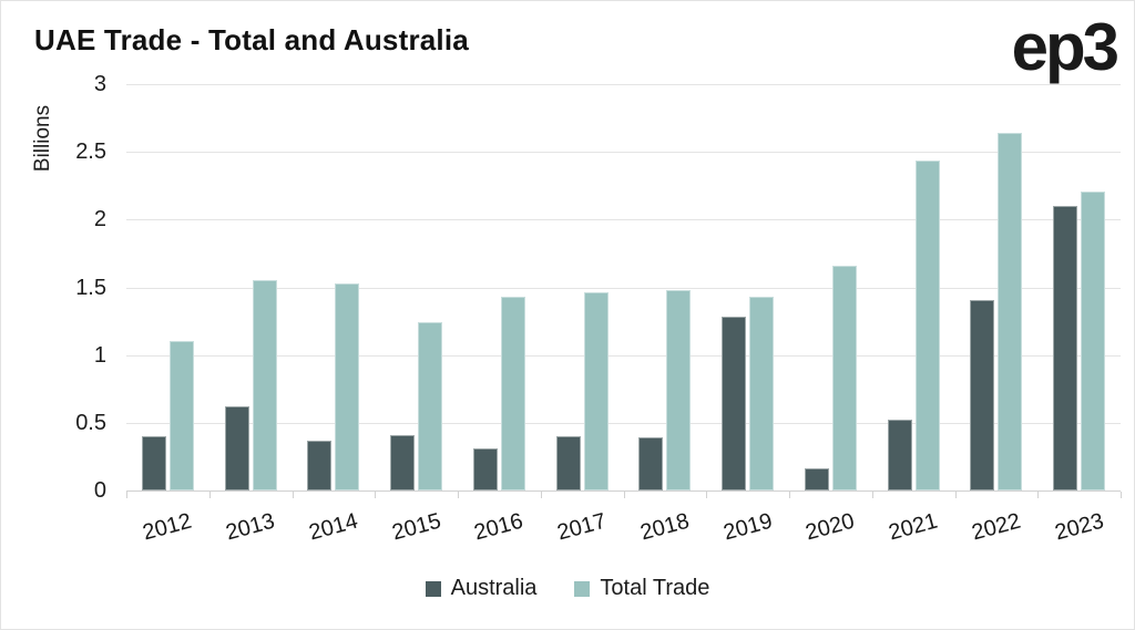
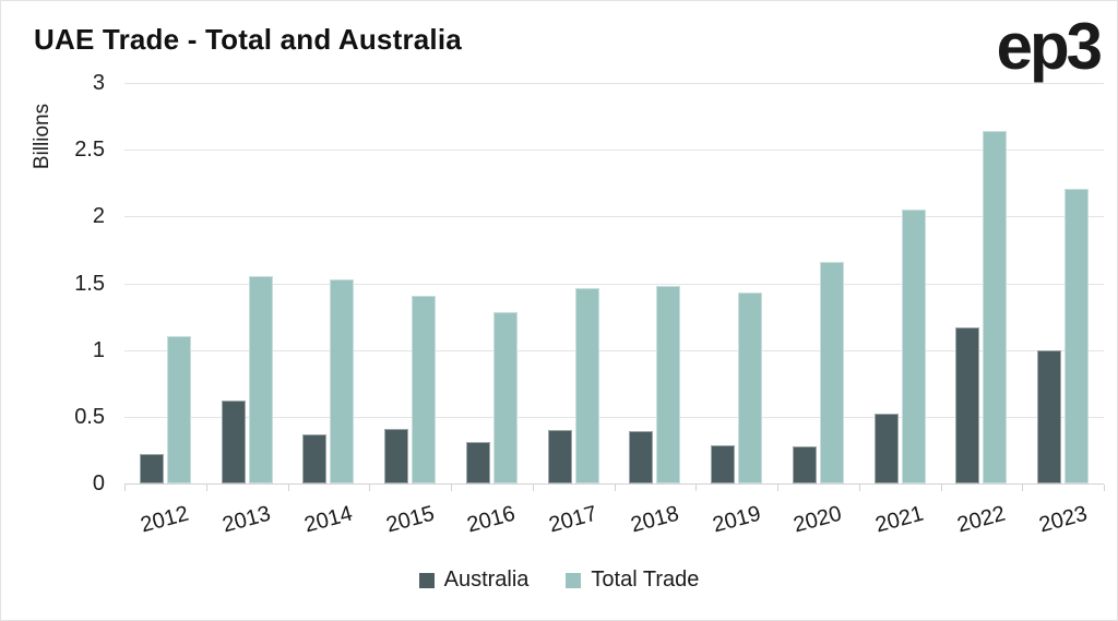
Australia/2012: 0.40 -> 0.22
Total Trade/2015: 1.24 -> 1.41
Total Trade/2016: 1.43 -> 1.28
Australia/2019: 1.28 -> 0.29
Australia/2020: 0.16 -> 0.28
Total Trade/2021: 2.44 -> 2.05
Australia/2022: 1.41 -> 1.17
Australia/2023: 2.10 -> 1.00
